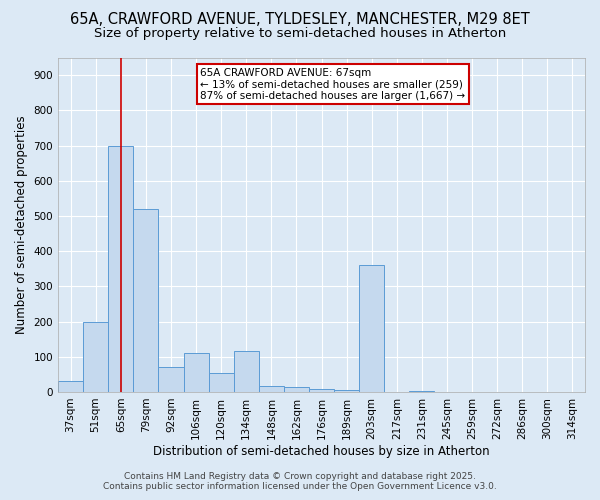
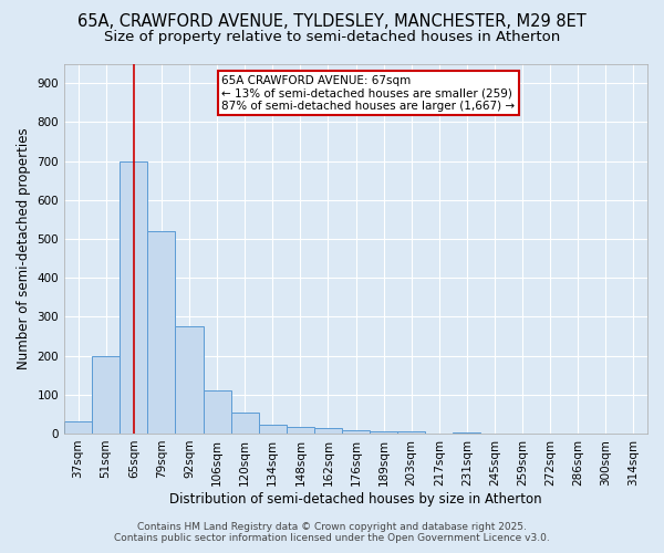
92sqm: 70 -> 275
134sqm: 115 -> 22
203sqm: 360 -> 5
